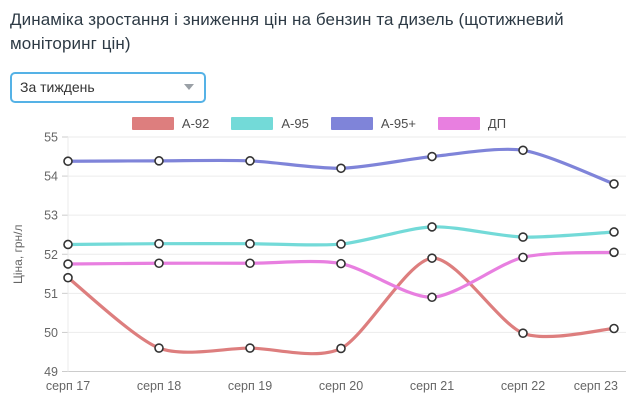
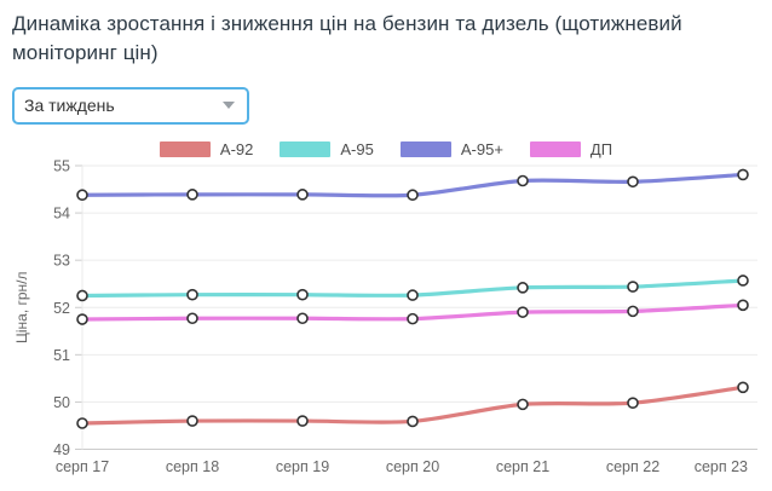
A-92/серп 17: 51.4 -> 49.5
A-95+/серп 20: 54.2 -> 54.4
A-92/серп 21: 51.9 -> 50.0
A-95/серп 21: 52.7 -> 52.4
A-95+/серп 21: 54.5 -> 54.7
ДП/серп 21: 50.9 -> 51.9
A-92/серп 23: 50.1 -> 50.3
A-95+/серп 23: 53.8 -> 54.8
